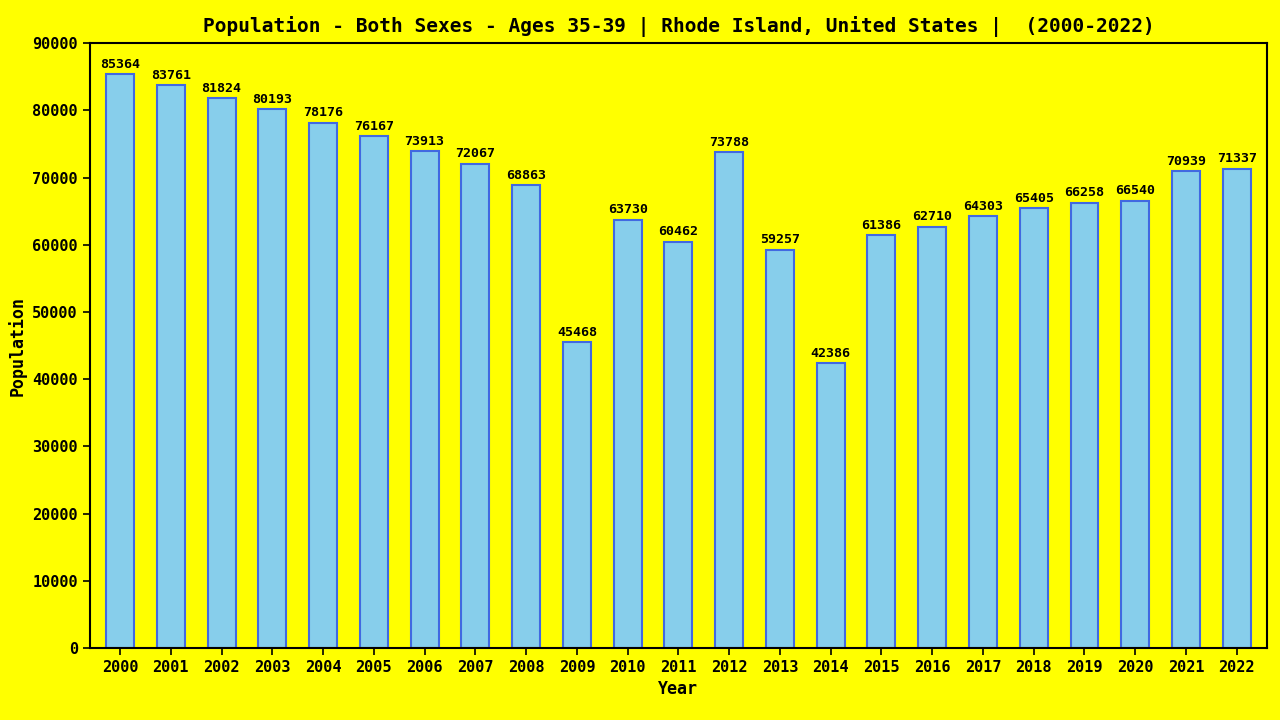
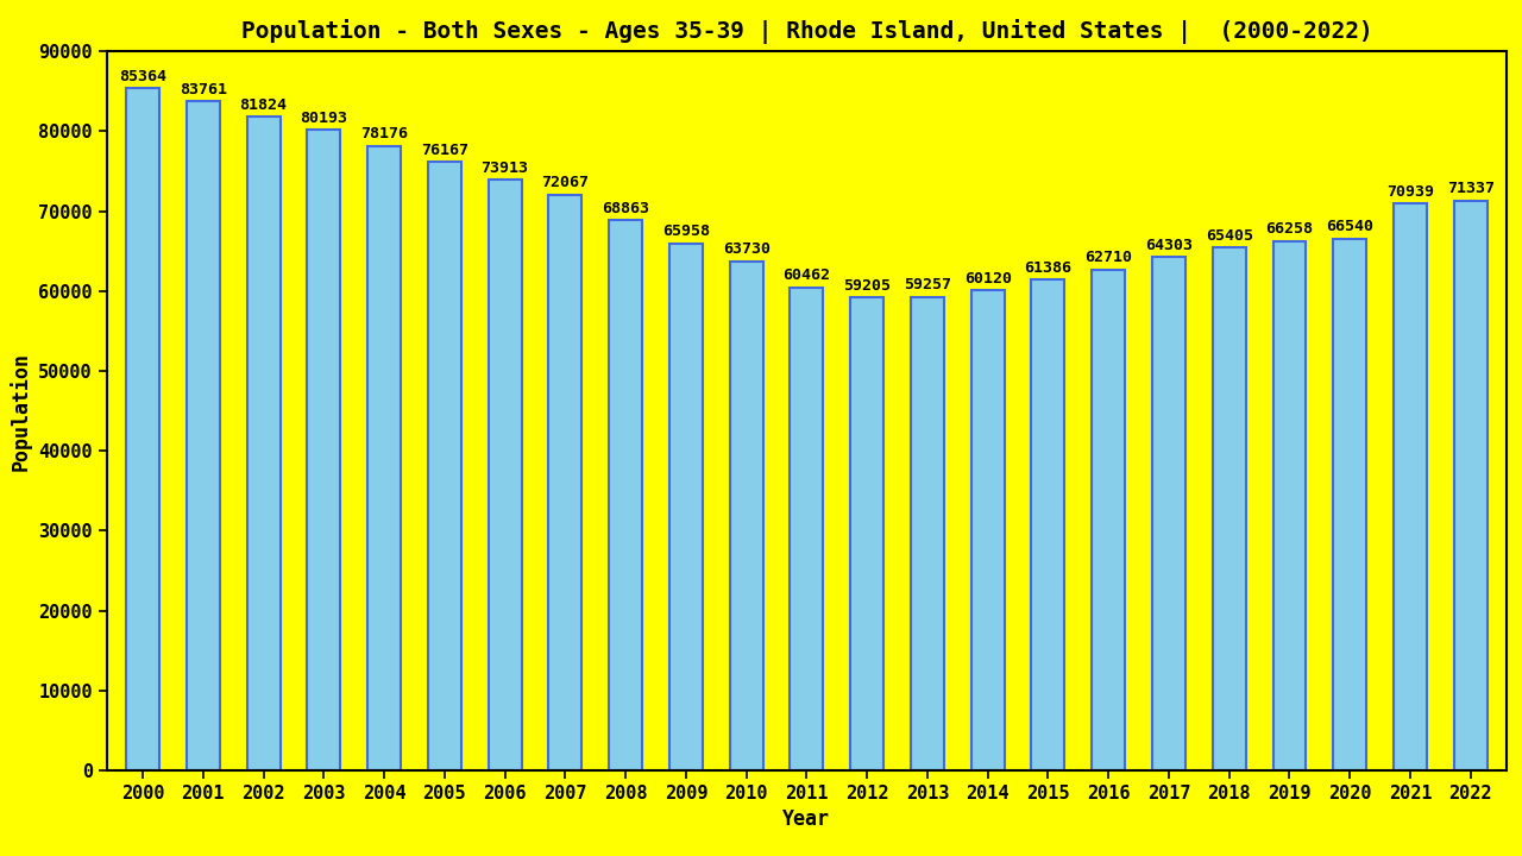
2009: 45468 -> 65958
2012: 73788 -> 59205
2014: 42386 -> 60120
